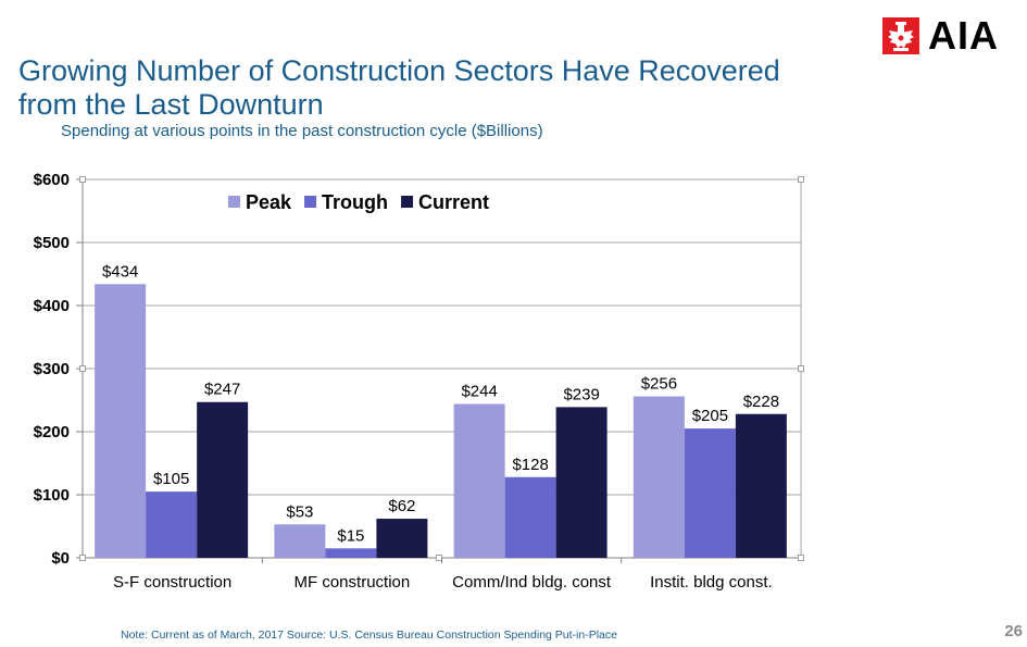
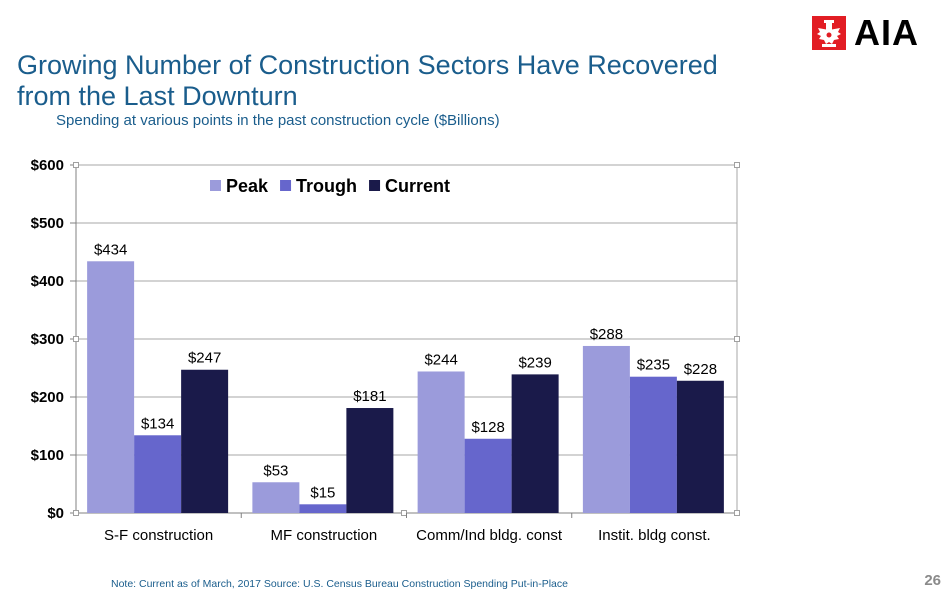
Trough/S-F construction: $105 -> $134
Current/MF construction: $62 -> $181
Peak/Instit. bldg const.: $256 -> $288
Trough/Instit. bldg const.: $205 -> $235
